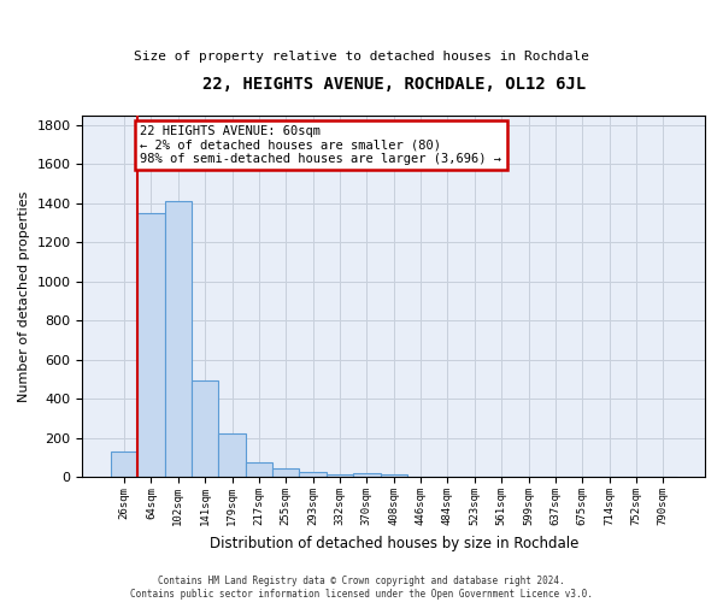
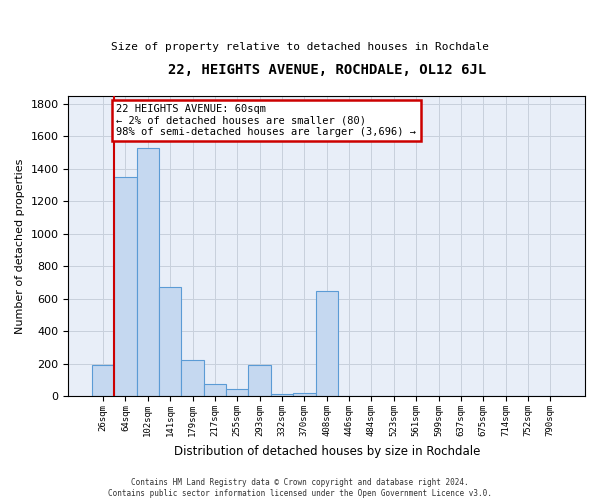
26sqm: 130 -> 190
102sqm: 1410 -> 1530
141sqm: 500 -> 670
293sqm: 20 -> 190
408sqm: 20 -> 650
